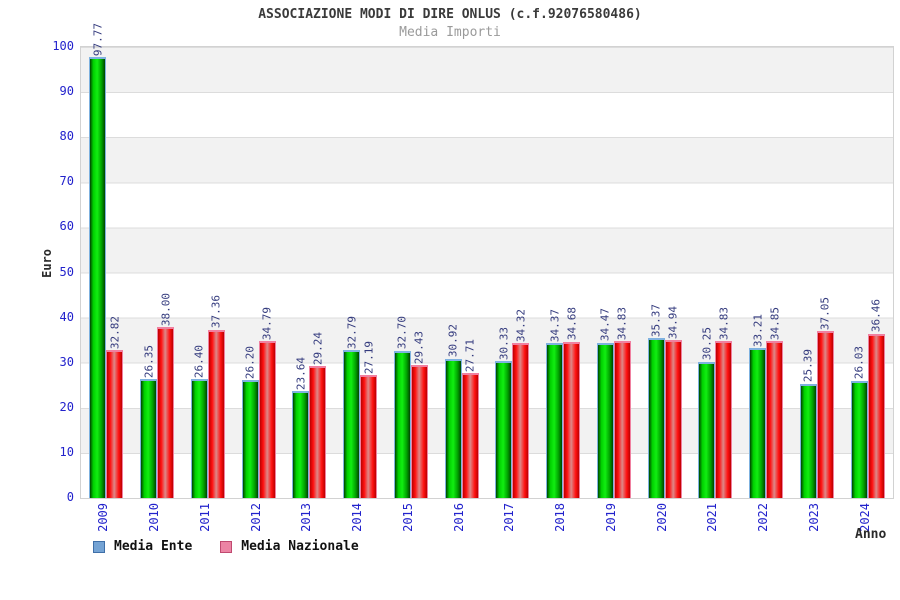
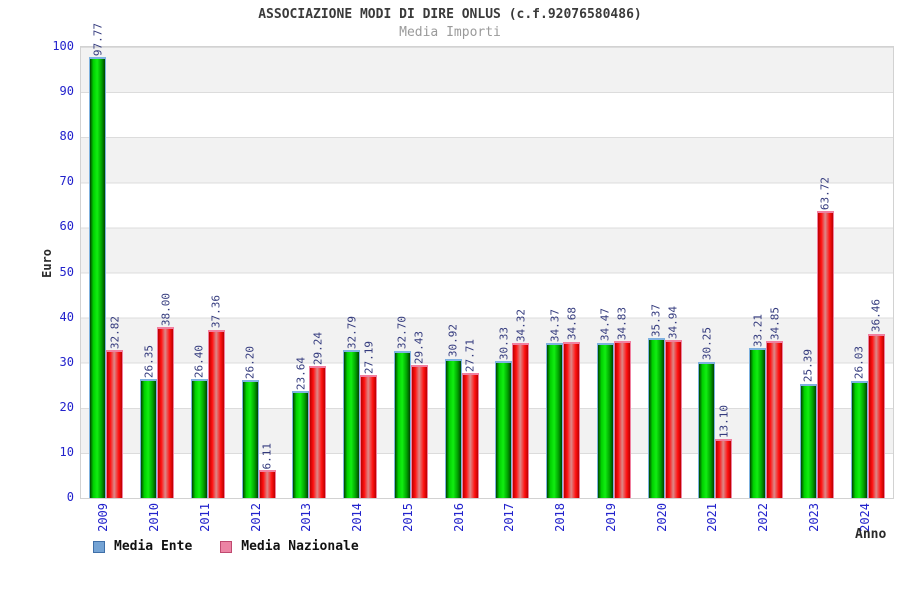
Media Nazionale/2012: 34.79 -> 6.11
Media Nazionale/2021: 34.83 -> 13.10
Media Nazionale/2023: 37.05 -> 63.72
